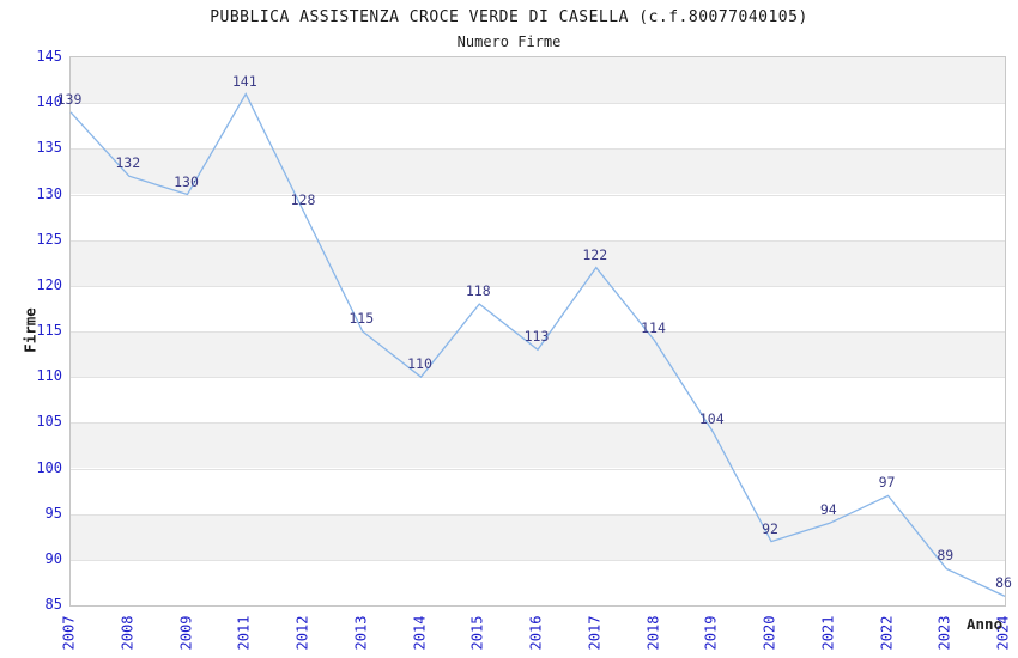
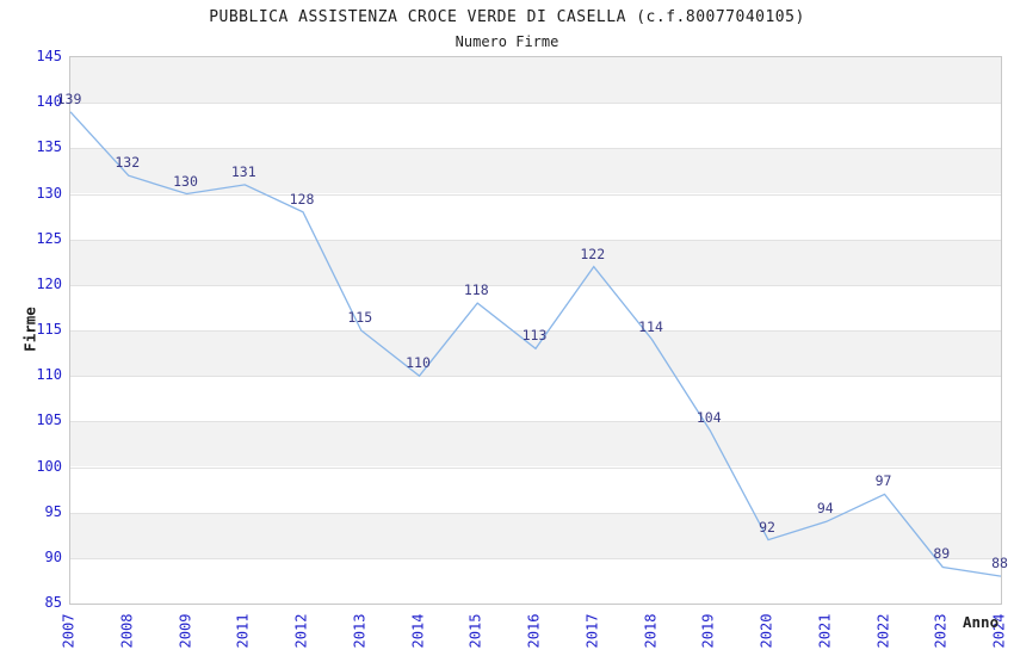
2011: 141 -> 131
2024: 86 -> 88
